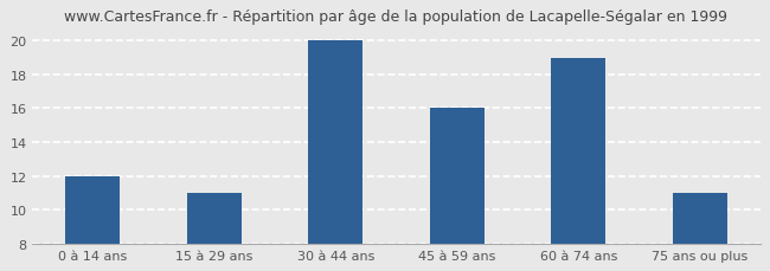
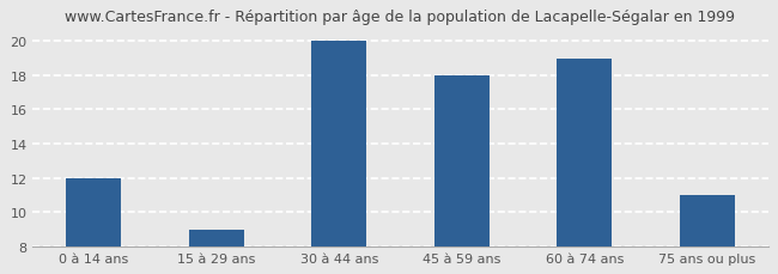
15 à 29 ans: 11 -> 9
45 à 59 ans: 16 -> 18
